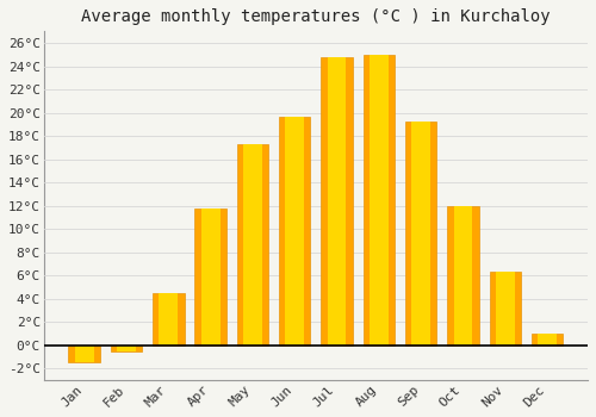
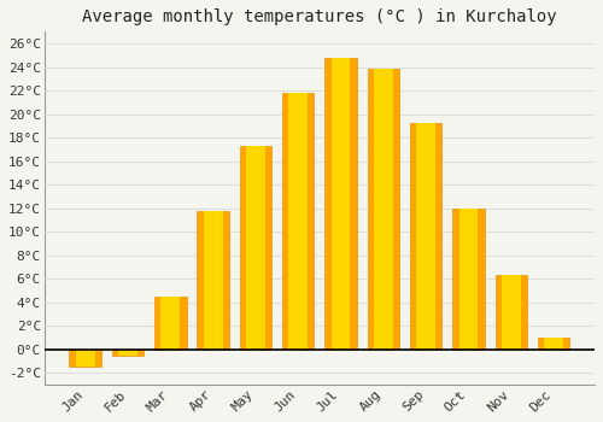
Jun: 19.6°C -> 21.8°C
Aug: 25.0°C -> 23.8°C
